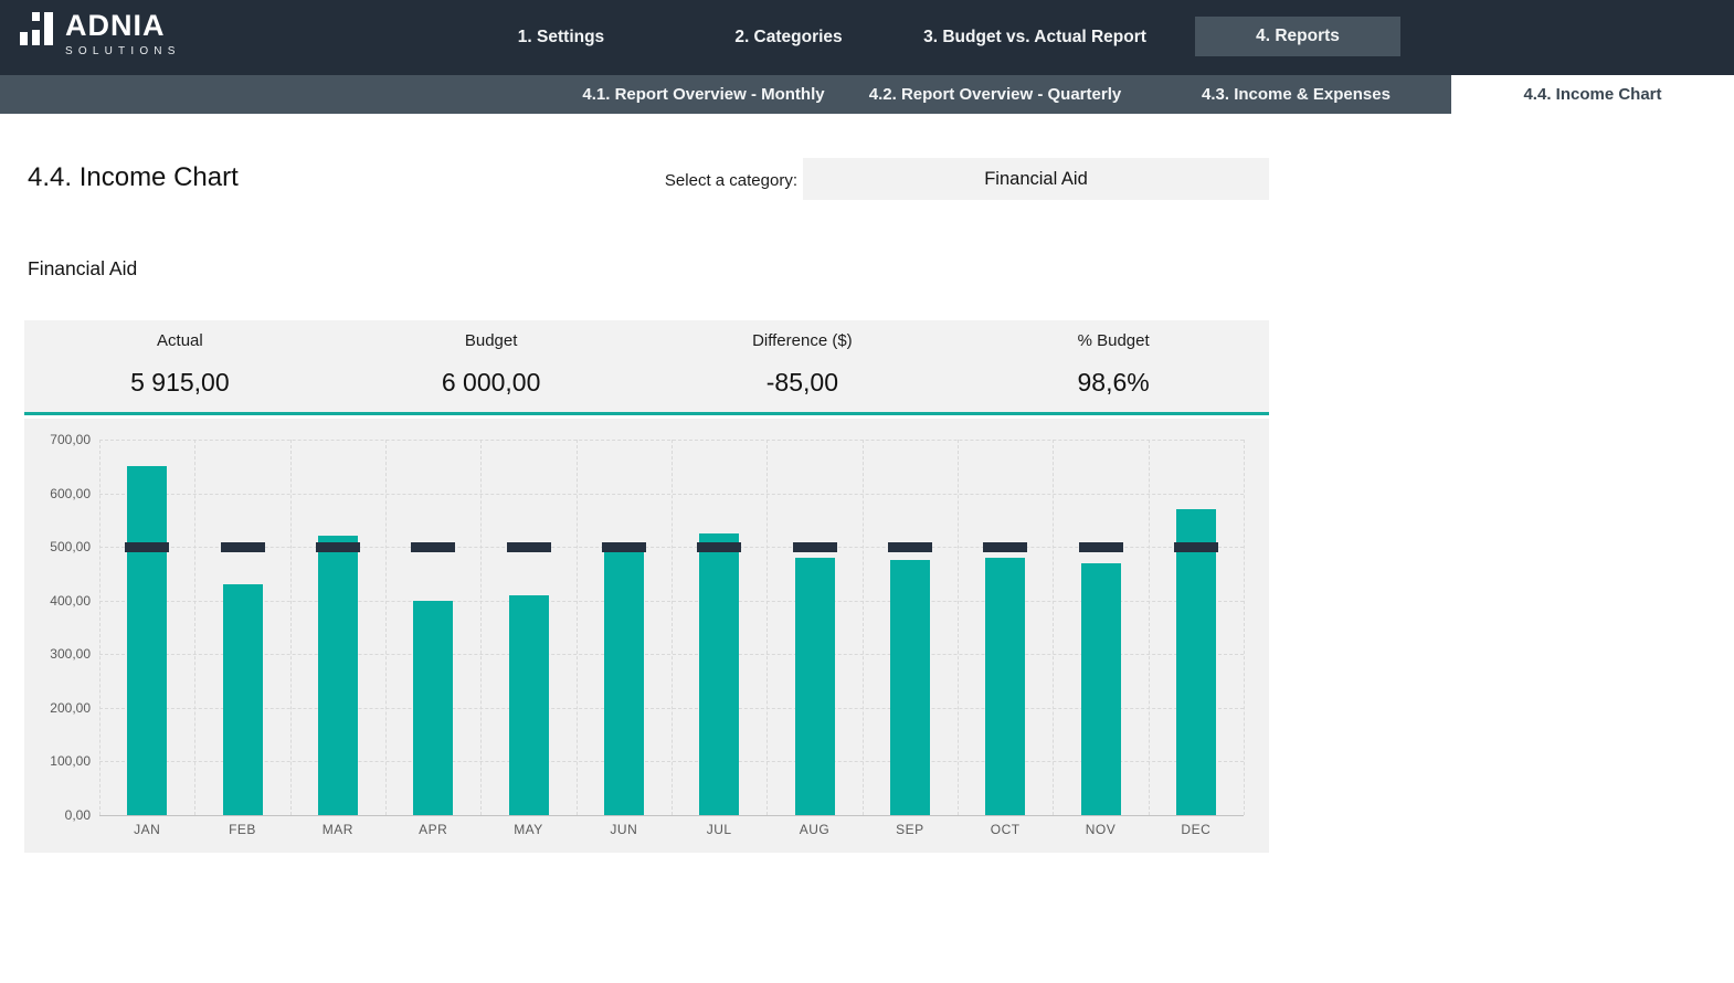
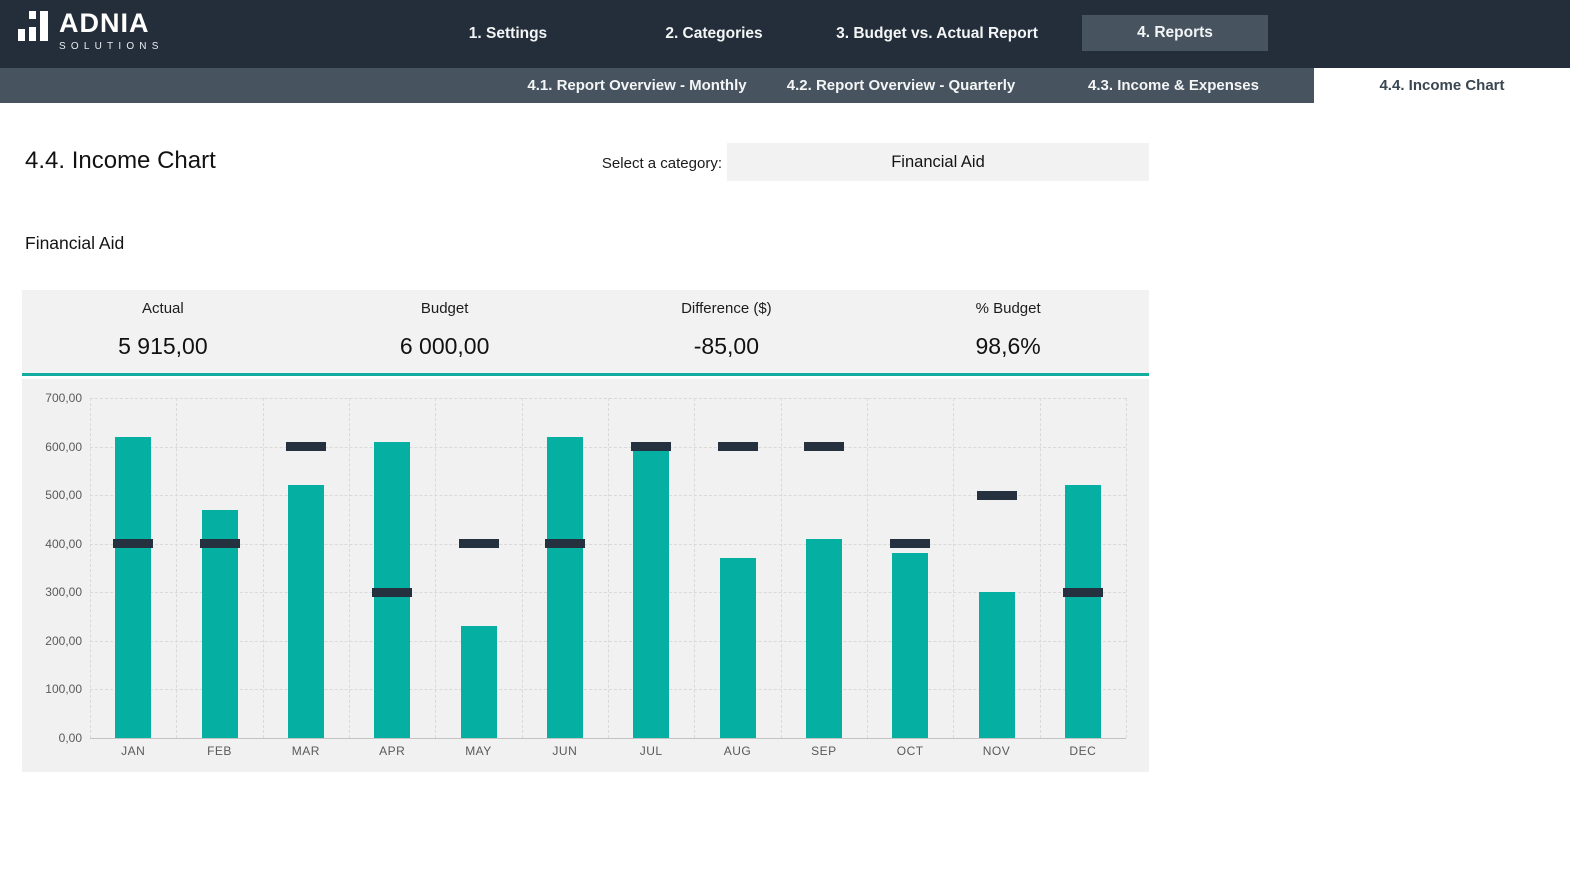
Actual/JAN: 650 -> 620
Budget/JAN: 500 -> 400
Actual/FEB: 430 -> 470
Budget/FEB: 500 -> 400
Budget/MAR: 500 -> 600
Actual/APR: 400 -> 610
Budget/APR: 500 -> 300
Actual/MAY: 410 -> 230
Budget/MAY: 500 -> 400
Actual/JUN: 500 -> 620
Budget/JUN: 500 -> 400
Actual/JUL: 520 -> 600
Budget/JUL: 500 -> 600
Actual/AUG: 480 -> 370
Budget/AUG: 500 -> 600
Actual/SEP: 480 -> 410
Budget/SEP: 500 -> 600
Actual/OCT: 480 -> 380
Budget/OCT: 500 -> 400
Actual/NOV: 470 -> 300
Actual/DEC: 570 -> 520
Budget/DEC: 500 -> 300
